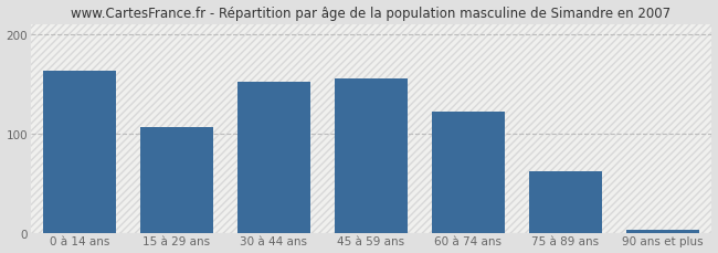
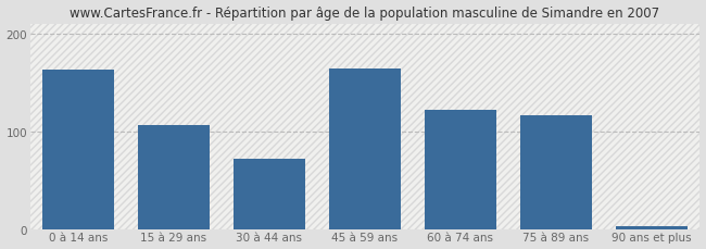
30 à 44 ans: 152 -> 72
45 à 59 ans: 155 -> 164
75 à 89 ans: 62 -> 116
